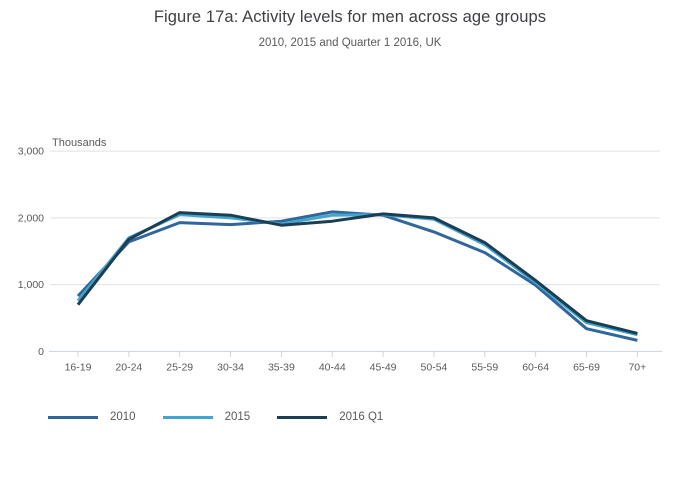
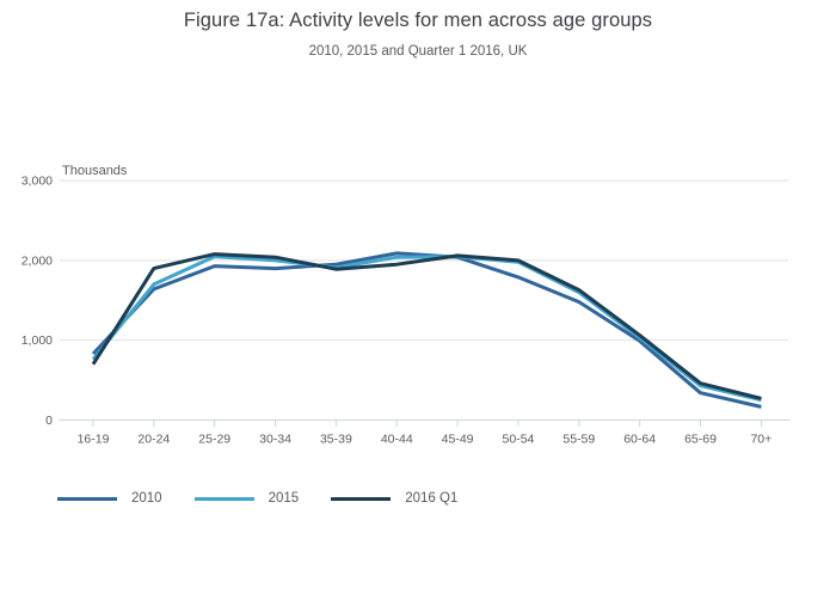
2016 Q1/20-24: 1700 -> 1900
